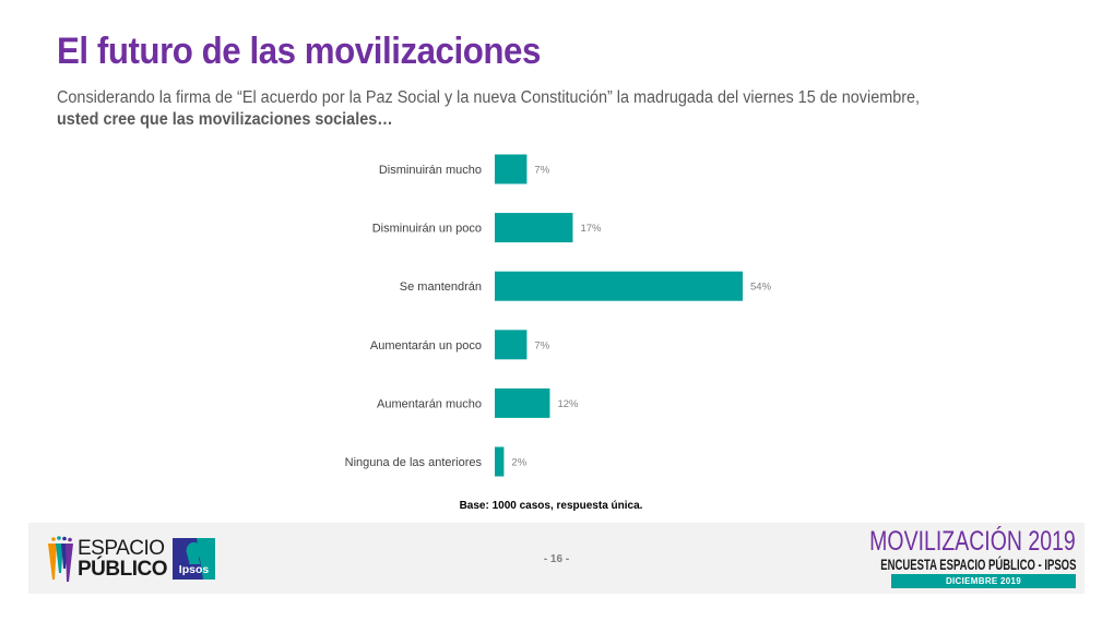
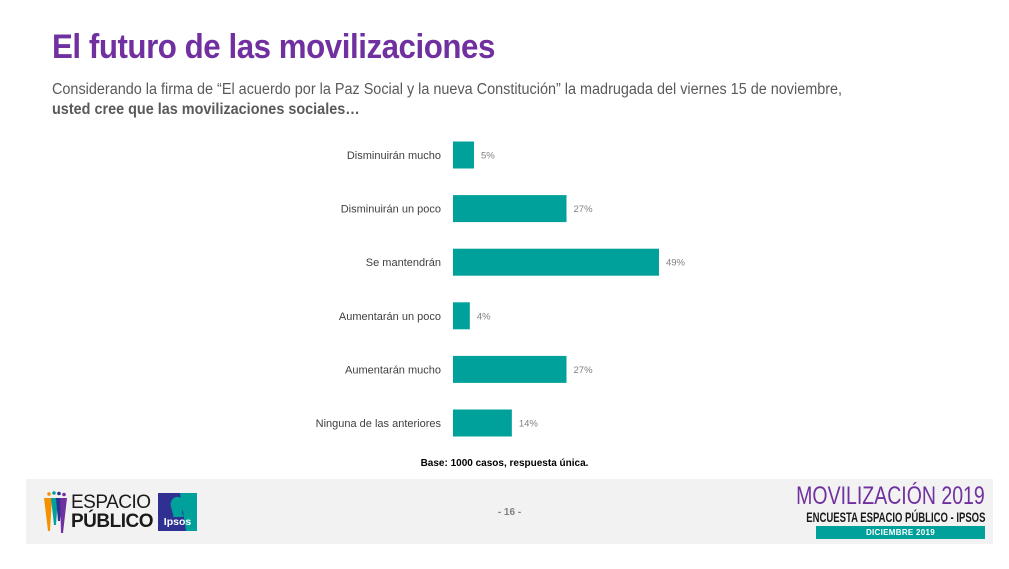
Disminuirán mucho: 7% -> 5%
Disminuirán un poco: 17% -> 27%
Se mantendrán: 54% -> 49%
Aumentarán un poco: 7% -> 4%
Aumentarán mucho: 12% -> 27%
Ninguna de las anteriores: 2% -> 14%
